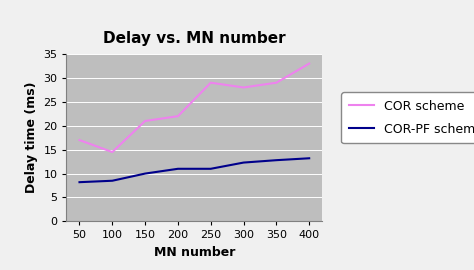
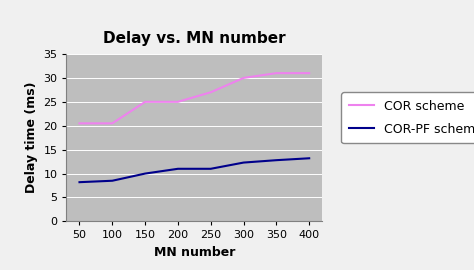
COR scheme/50: 17.0 -> 20.5
COR scheme/100: 14.5 -> 20.5
COR scheme/150: 21.0 -> 25.0
COR scheme/200: 22.0 -> 25.0
COR scheme/250: 29.0 -> 27.0
COR scheme/300: 28.0 -> 30.0
COR scheme/350: 29.0 -> 31.0
COR scheme/400: 33.0 -> 31.0
